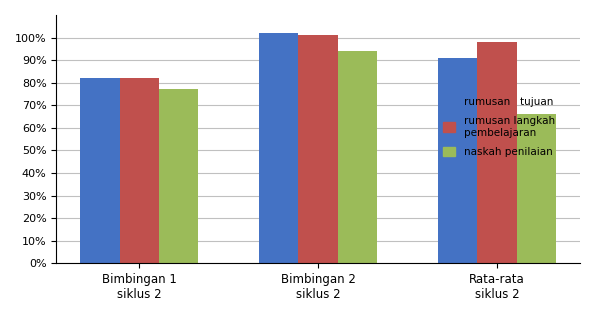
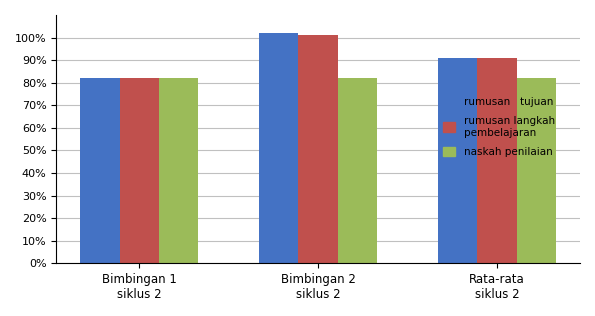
naskah penilaian/Bimbingan 1 siklus 2: 77% -> 82%
naskah penilaian/Bimbingan 2 siklus 2: 94% -> 82%
rumusan langkah pembelajaran/Rata-rata siklus 2: 98% -> 91%
naskah penilaian/Rata-rata siklus 2: 66% -> 82%
